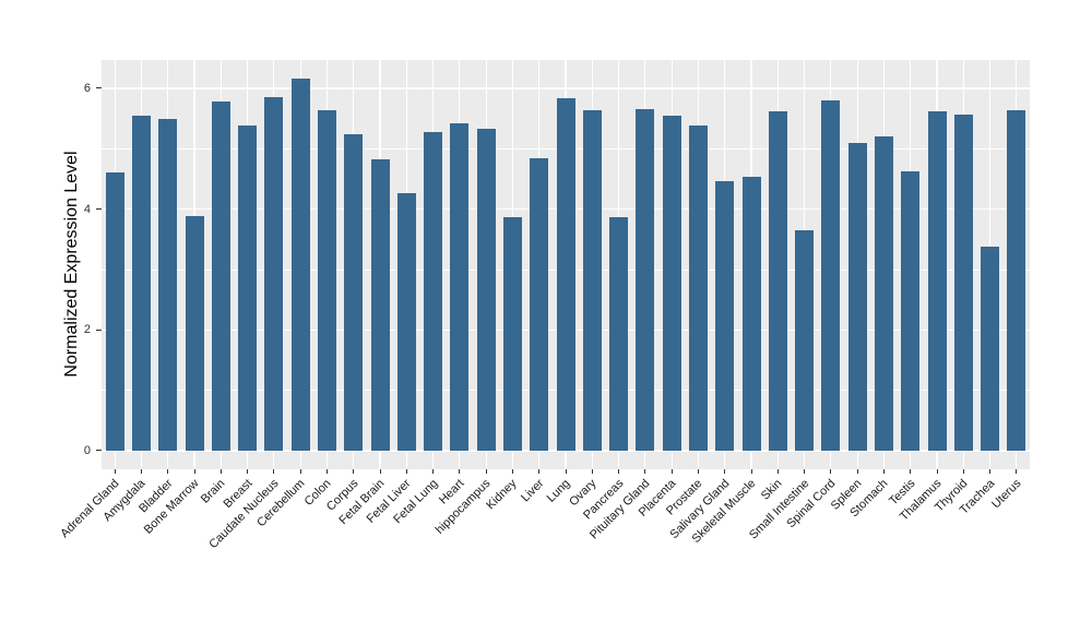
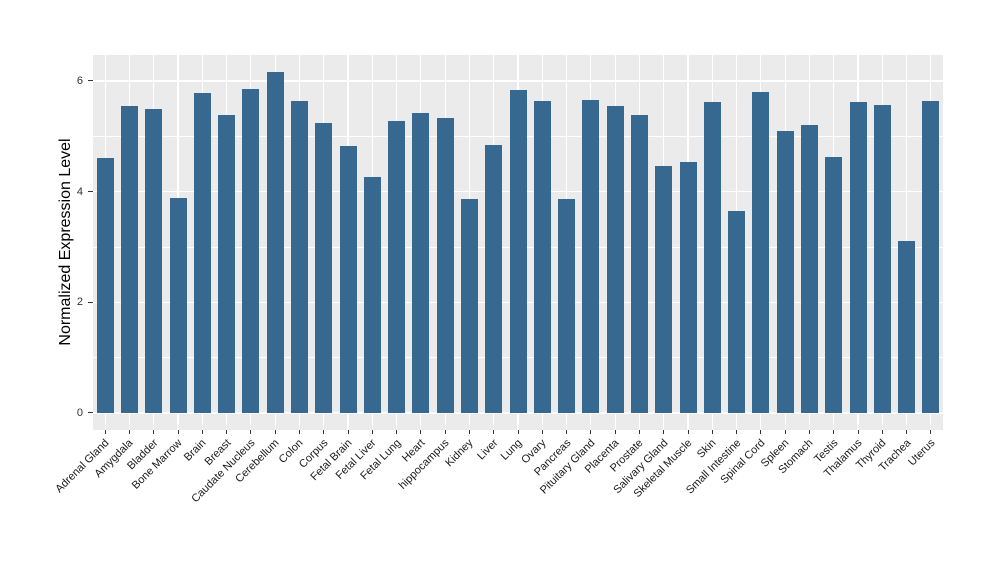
Trachea: 3.4 -> 3.1
